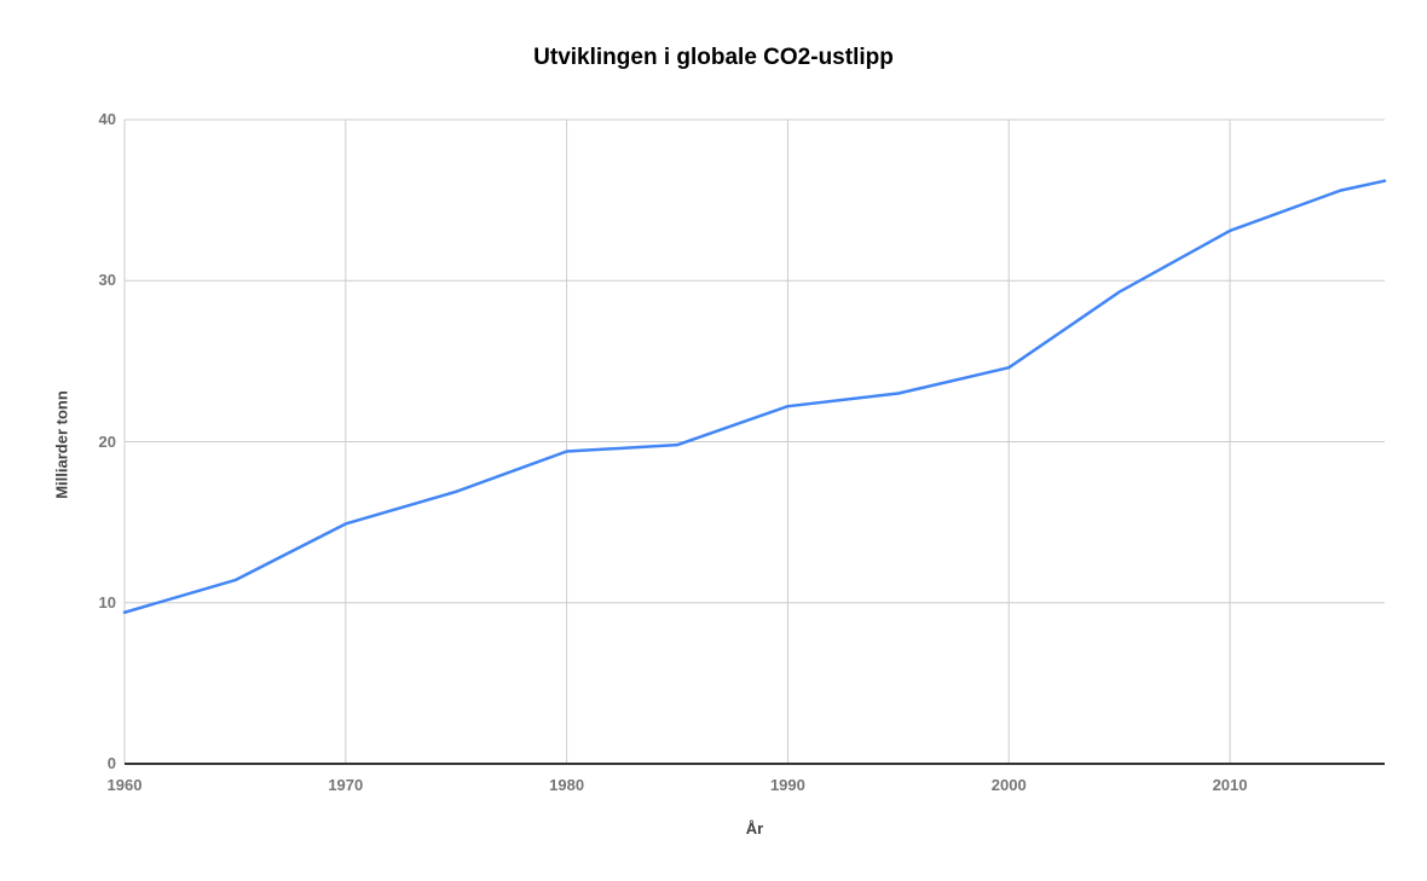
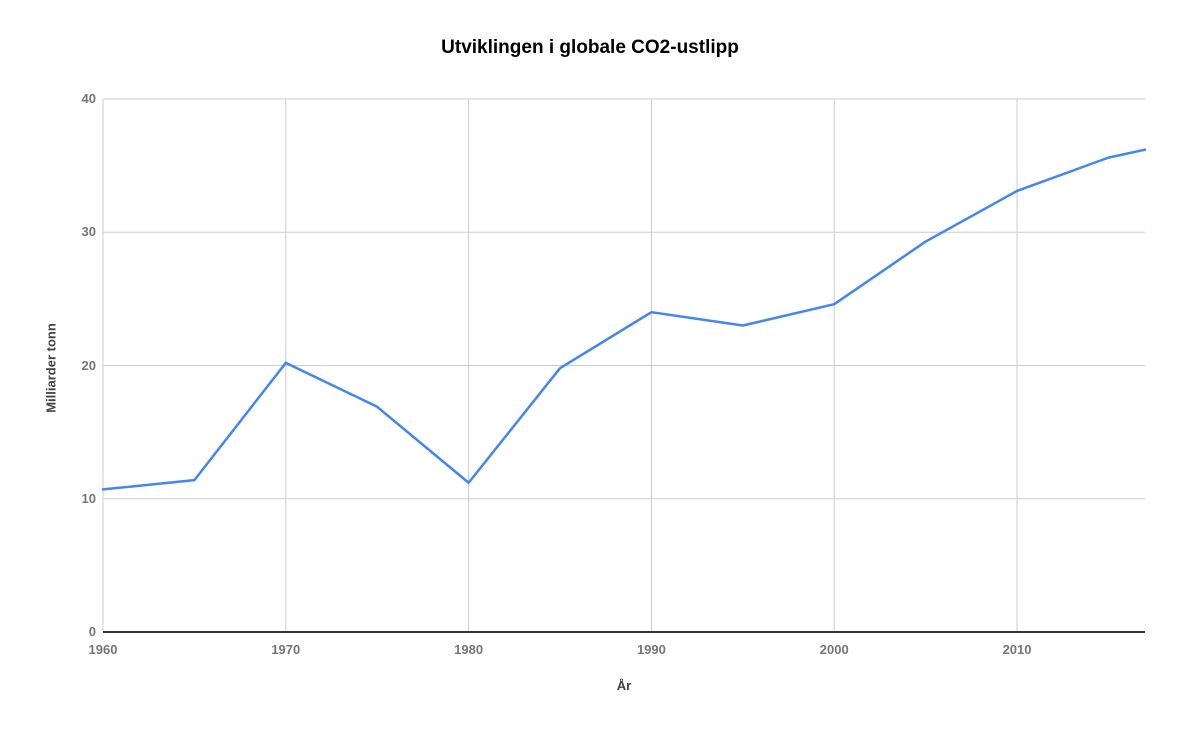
1960: 9.4 -> 10.7
1970: 14.9 -> 20.2
1980: 19.4 -> 11.2
1990: 22.2 -> 24.0
